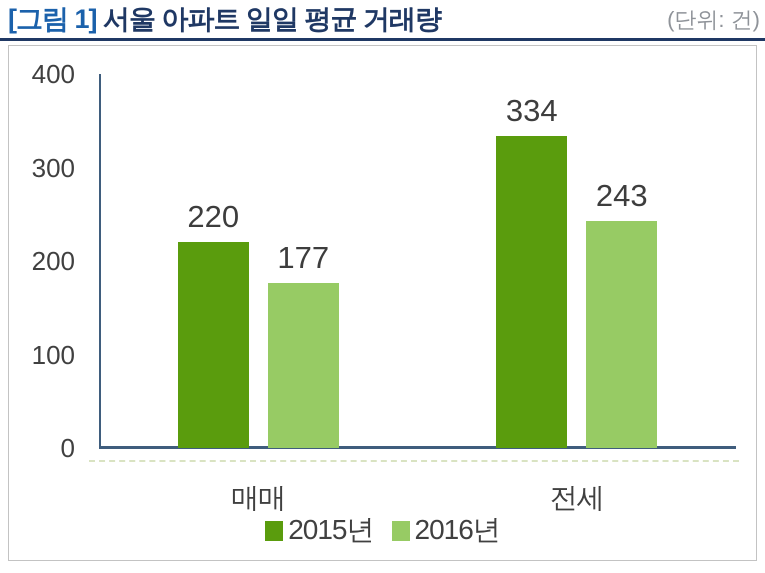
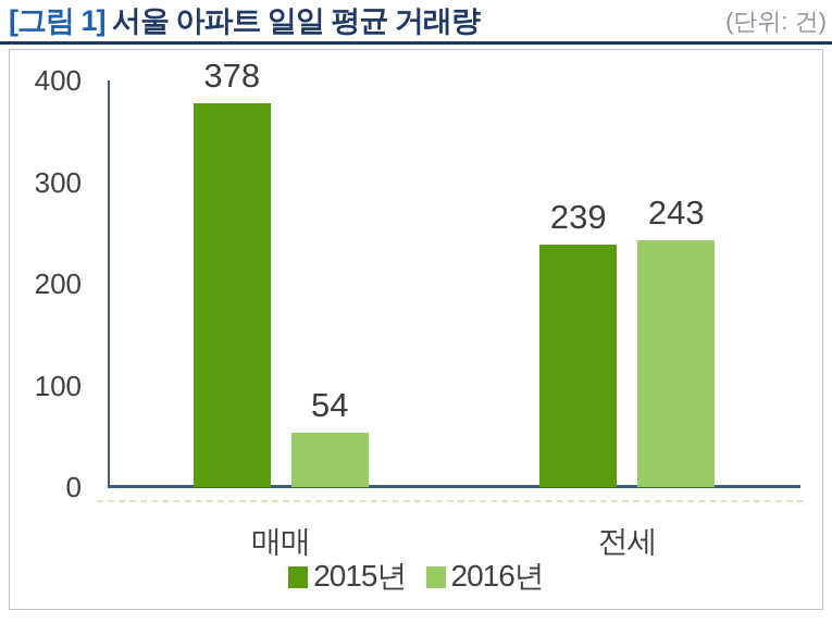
2015년/매매: 220 -> 378
2016년/매매: 177 -> 54
2015년/전세: 334 -> 239
